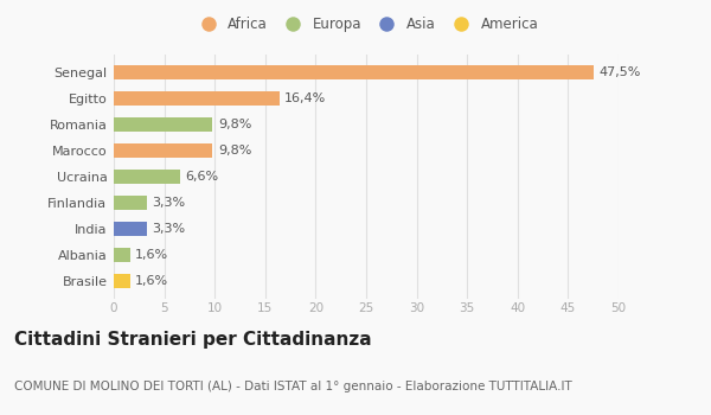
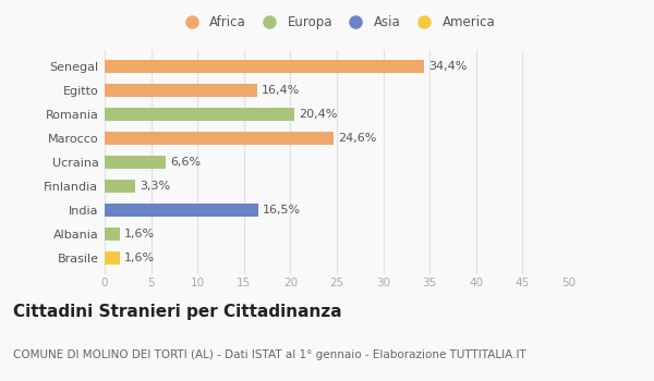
Senegal: 47,5% -> 34,4%
Romania: 9,8% -> 20,4%
Marocco: 9,8% -> 24,6%
India: 3,3% -> 16,5%
